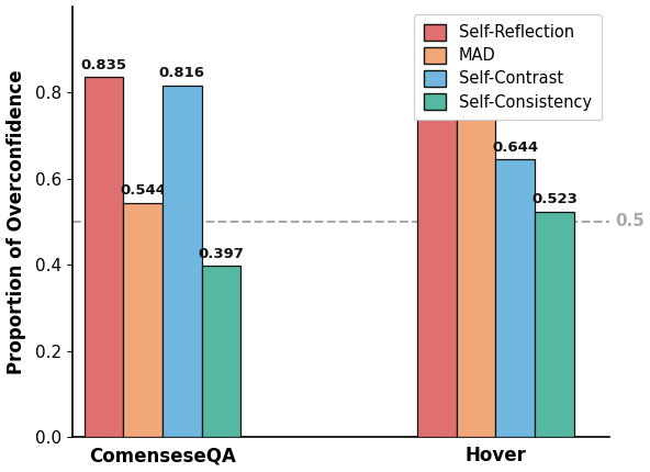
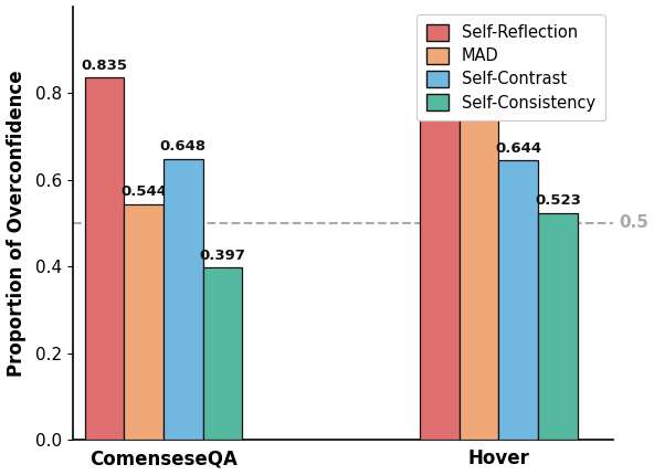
Self-Contrast/ComenseseQA: 0.816 -> 0.648
